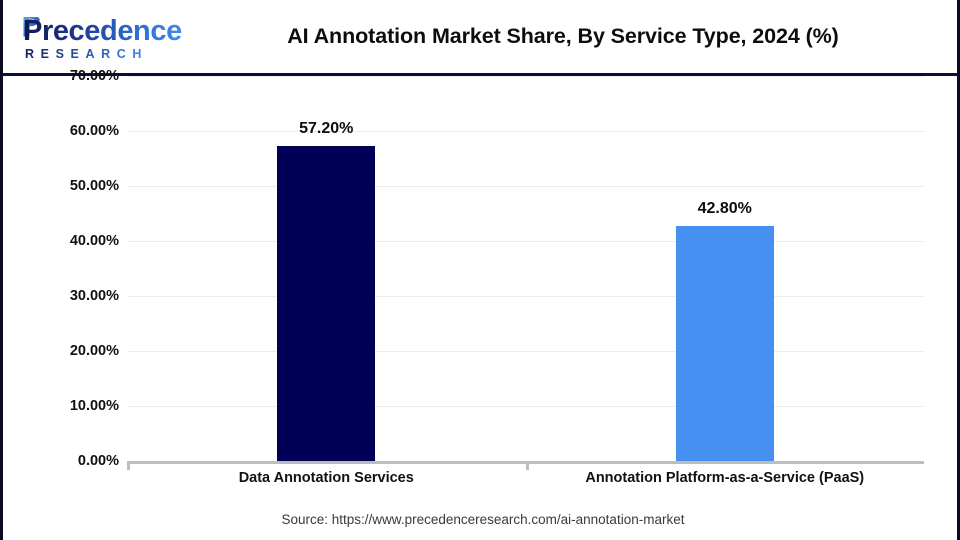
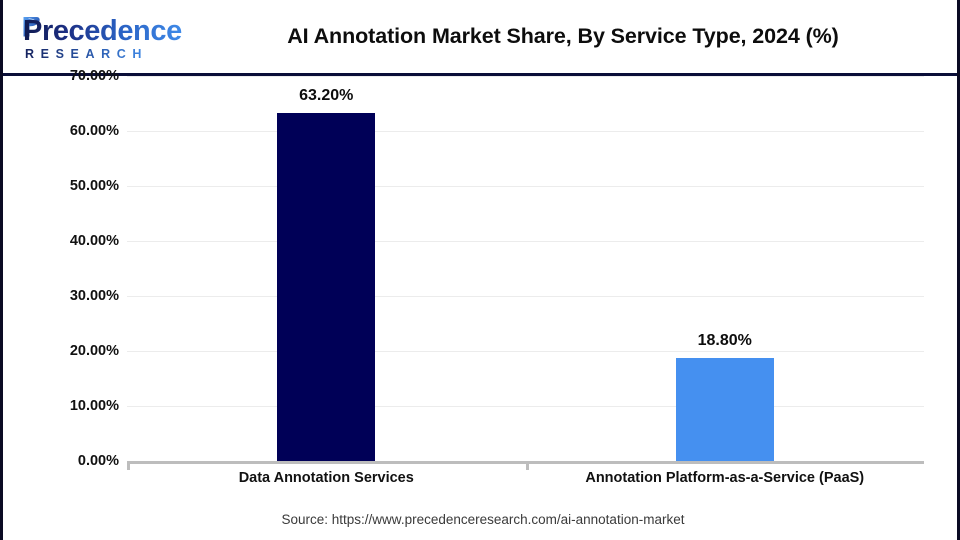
Data Annotation Services: 57.20% -> 63.20%
Annotation Platform-as-a-Service (PaaS): 42.80% -> 18.80%
